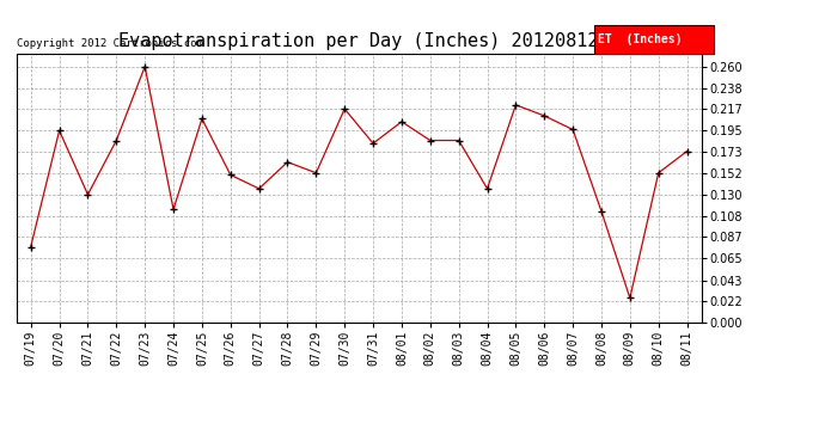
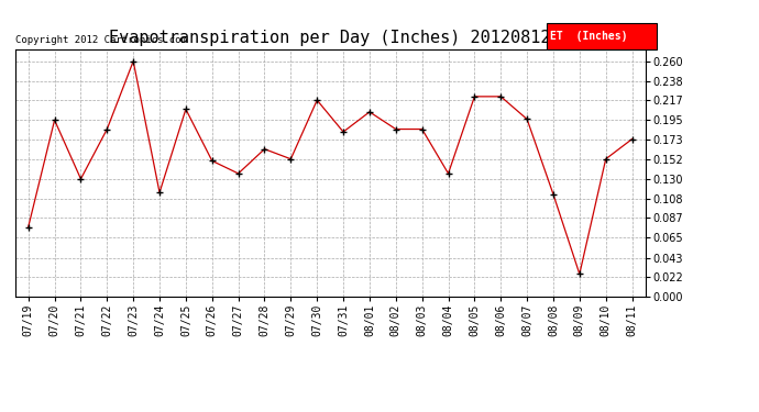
08/06: 0.210 -> 0.221
